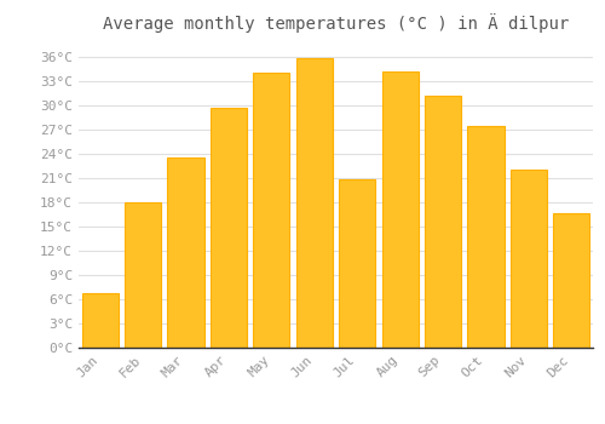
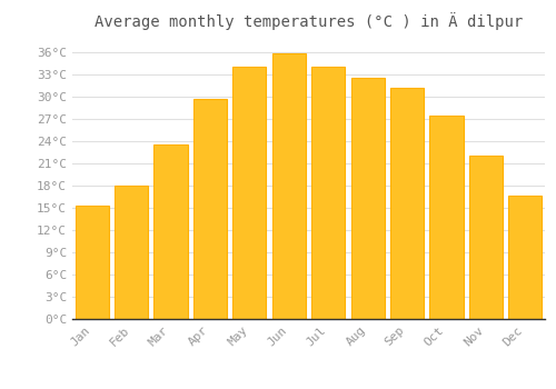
Jan: 6.8°C -> 15.3°C
Jul: 20.8°C -> 34.0°C
Aug: 34.2°C -> 32.5°C
